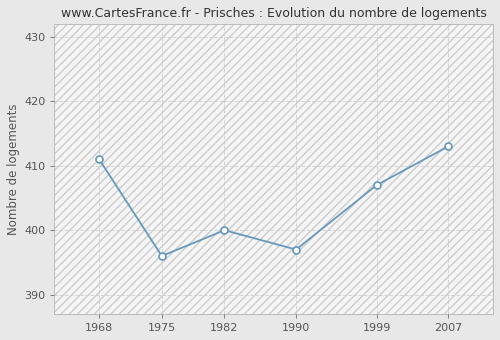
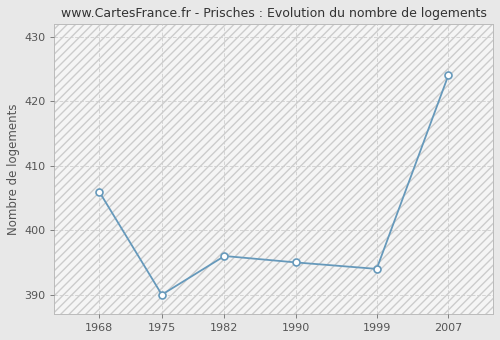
1968: 411 -> 406
1975: 396 -> 390
1982: 400 -> 396
1990: 397 -> 395
1999: 407 -> 394
2007: 413 -> 424
